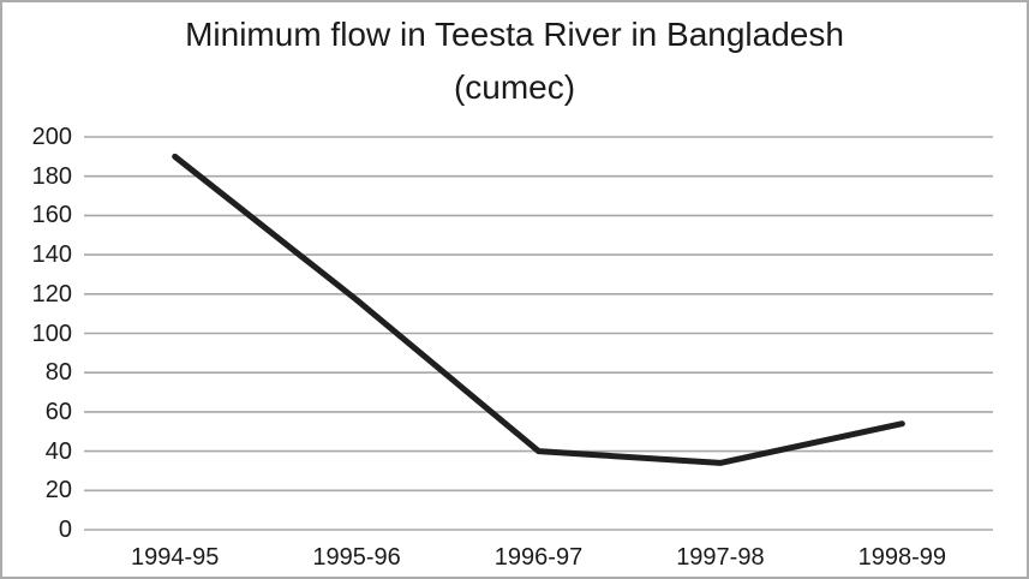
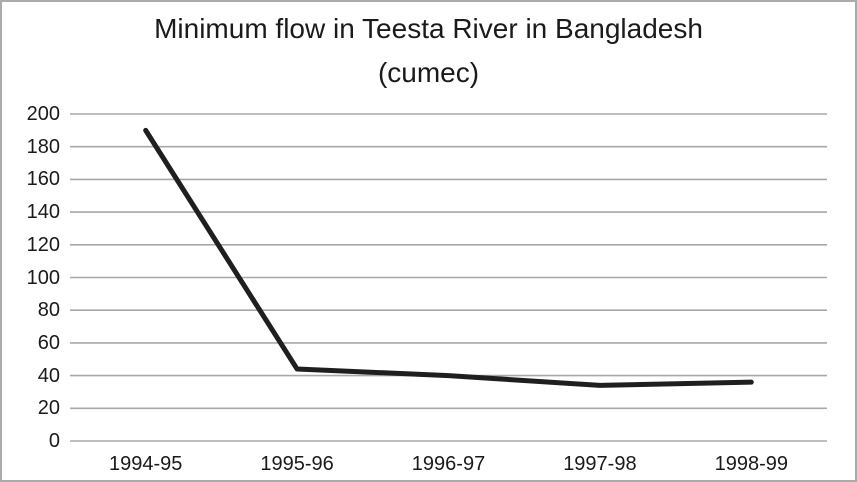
1995-96: 117 -> 44
1998-99: 54 -> 36
